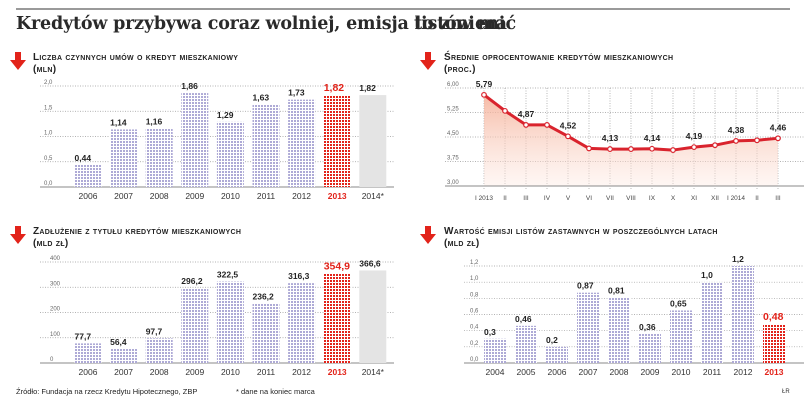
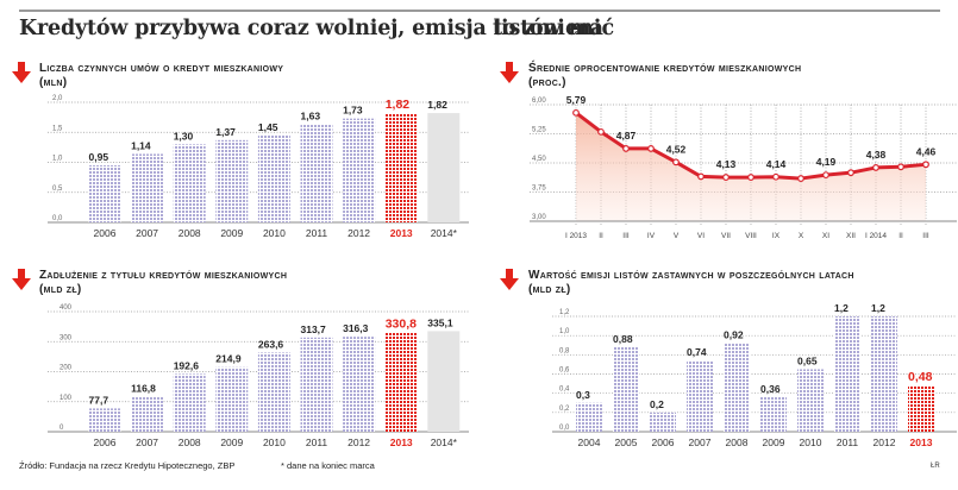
Liczba czynnych umów o kredyt mieszkaniowy/2006: 0,44 -> 0,95
Liczba czynnych umów o kredyt mieszkaniowy/2008: 1,16 -> 1,30
Liczba czynnych umów o kredyt mieszkaniowy/2009: 1,86 -> 1,37
Liczba czynnych umów o kredyt mieszkaniowy/2010: 1,29 -> 1,45
Zadłużenie z tytułu kredytów mieszkaniowych/2007: 56,4 -> 116,8
Zadłużenie z tytułu kredytów mieszkaniowych/2008: 97,7 -> 192,6
Zadłużenie z tytułu kredytów mieszkaniowych/2009: 296,2 -> 214,9
Zadłużenie z tytułu kredytów mieszkaniowych/2010: 322,5 -> 263,6
Zadłużenie z tytułu kredytów mieszkaniowych/2011: 236,2 -> 313,7
Zadłużenie z tytułu kredytów mieszkaniowych/2013: 354,9 -> 330,8
Zadłużenie z tytułu kredytów mieszkaniowych/2014*: 366,6 -> 335,1
Wartość emisji listów zastawnych w poszczególnych latach/2005: 0,46 -> 0,88
Wartość emisji listów zastawnych w poszczególnych latach/2007: 0,87 -> 0,74
Wartość emisji listów zastawnych w poszczególnych latach/2008: 0,81 -> 0,92
Wartość emisji listów zastawnych w poszczególnych latach/2011: 1,0 -> 1,2
